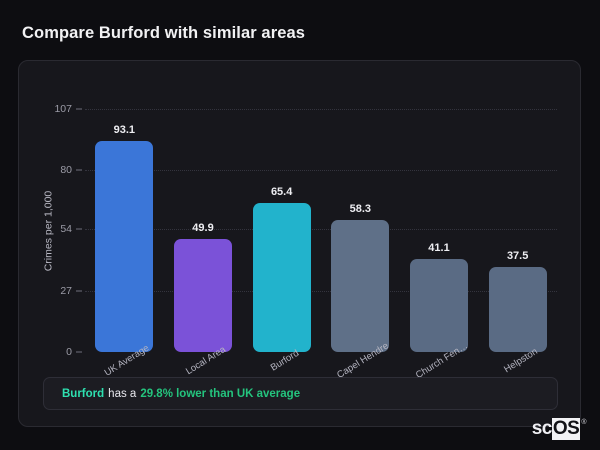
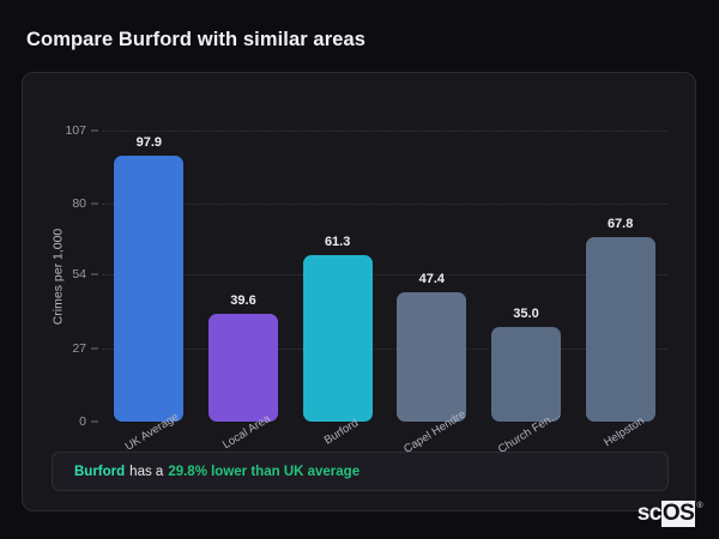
UK Average: 93.1 -> 97.9
Local Area: 49.9 -> 39.6
Burford: 65.4 -> 61.3
Capel Hendre: 58.3 -> 47.4
Church Fen…: 41.1 -> 35.0
Helpston: 37.5 -> 67.8
